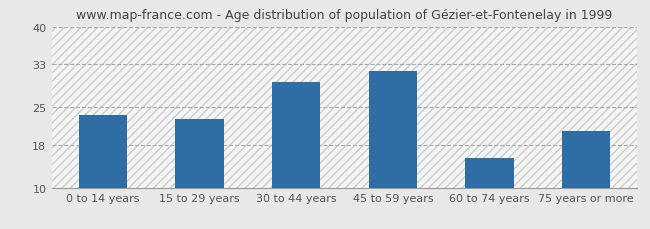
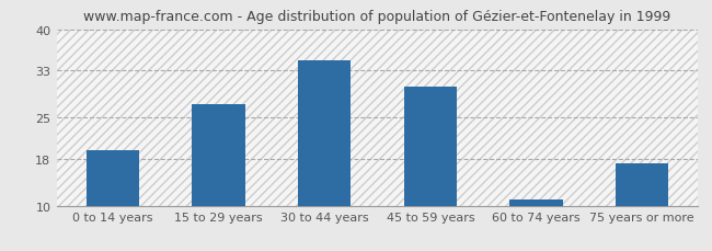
0 to 14 years: 23.6 -> 19.5
15 to 29 years: 22.8 -> 27.2
30 to 44 years: 29.6 -> 34.8
45 to 59 years: 31.8 -> 30.3
60 to 74 years: 15.6 -> 11.0
75 years or more: 20.6 -> 17.2
